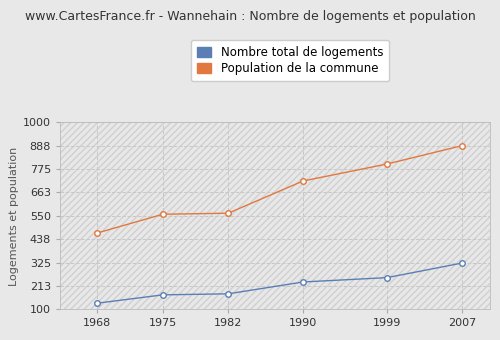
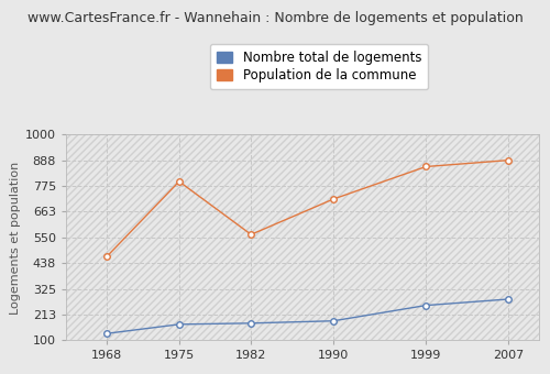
Population de la commune/1975: 558 -> 795
Nombre total de logements/1990: 232 -> 185
Population de la commune/1999: 800 -> 860
Nombre total de logements/2007: 323 -> 280
